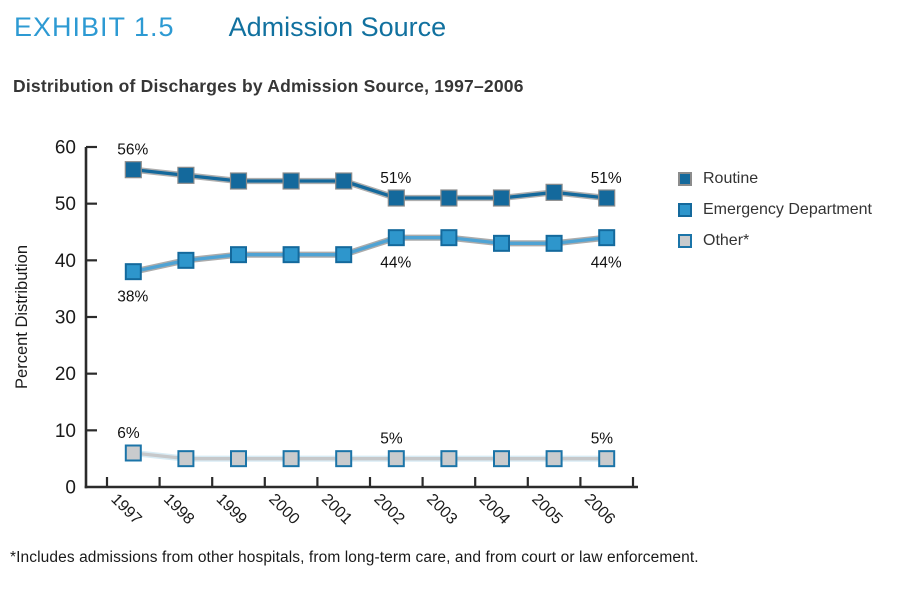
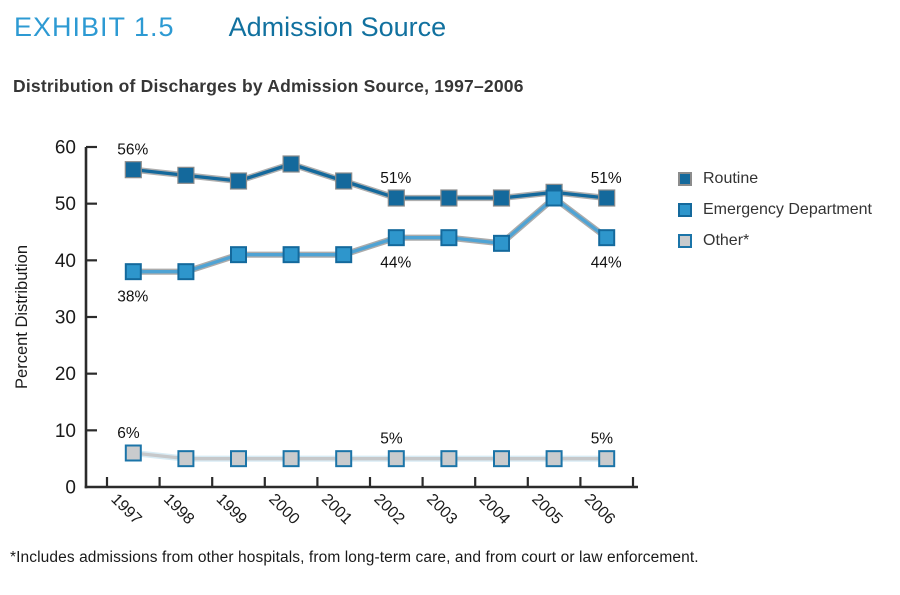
Emergency Department/1998: 40 -> 38
Routine/2000: 54 -> 57
Emergency Department/2005: 43 -> 51
